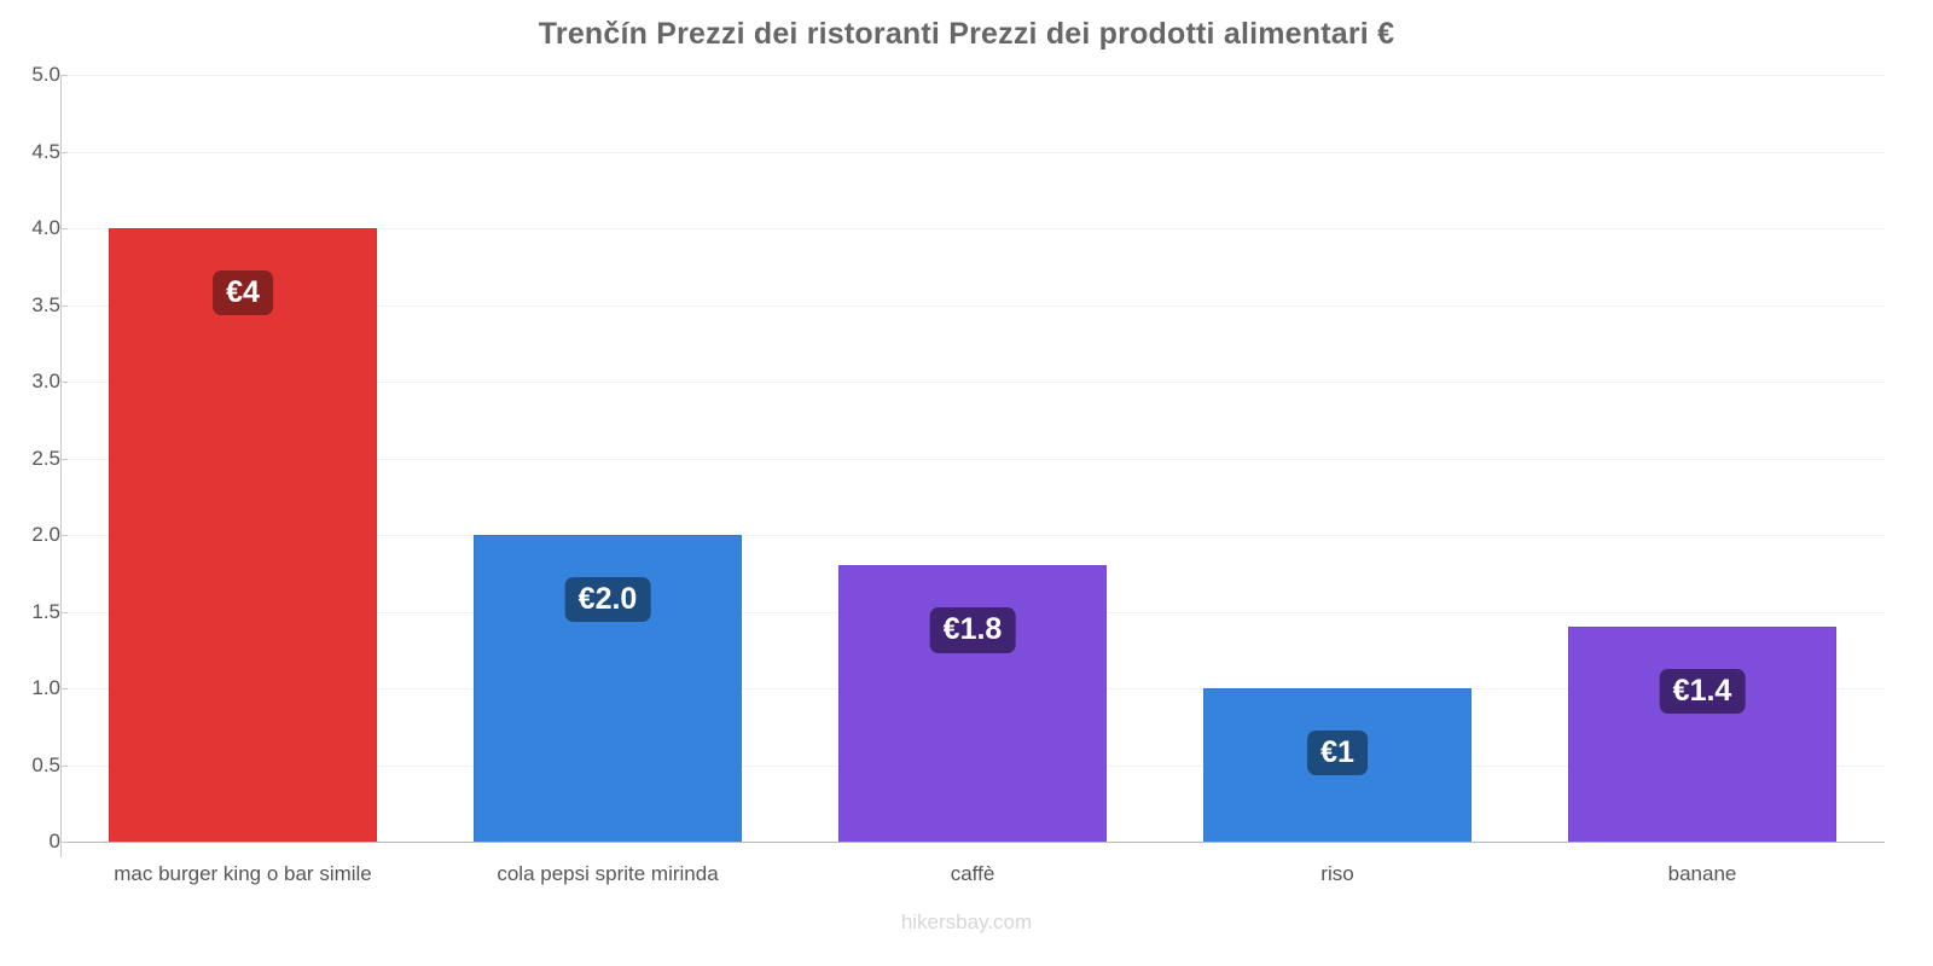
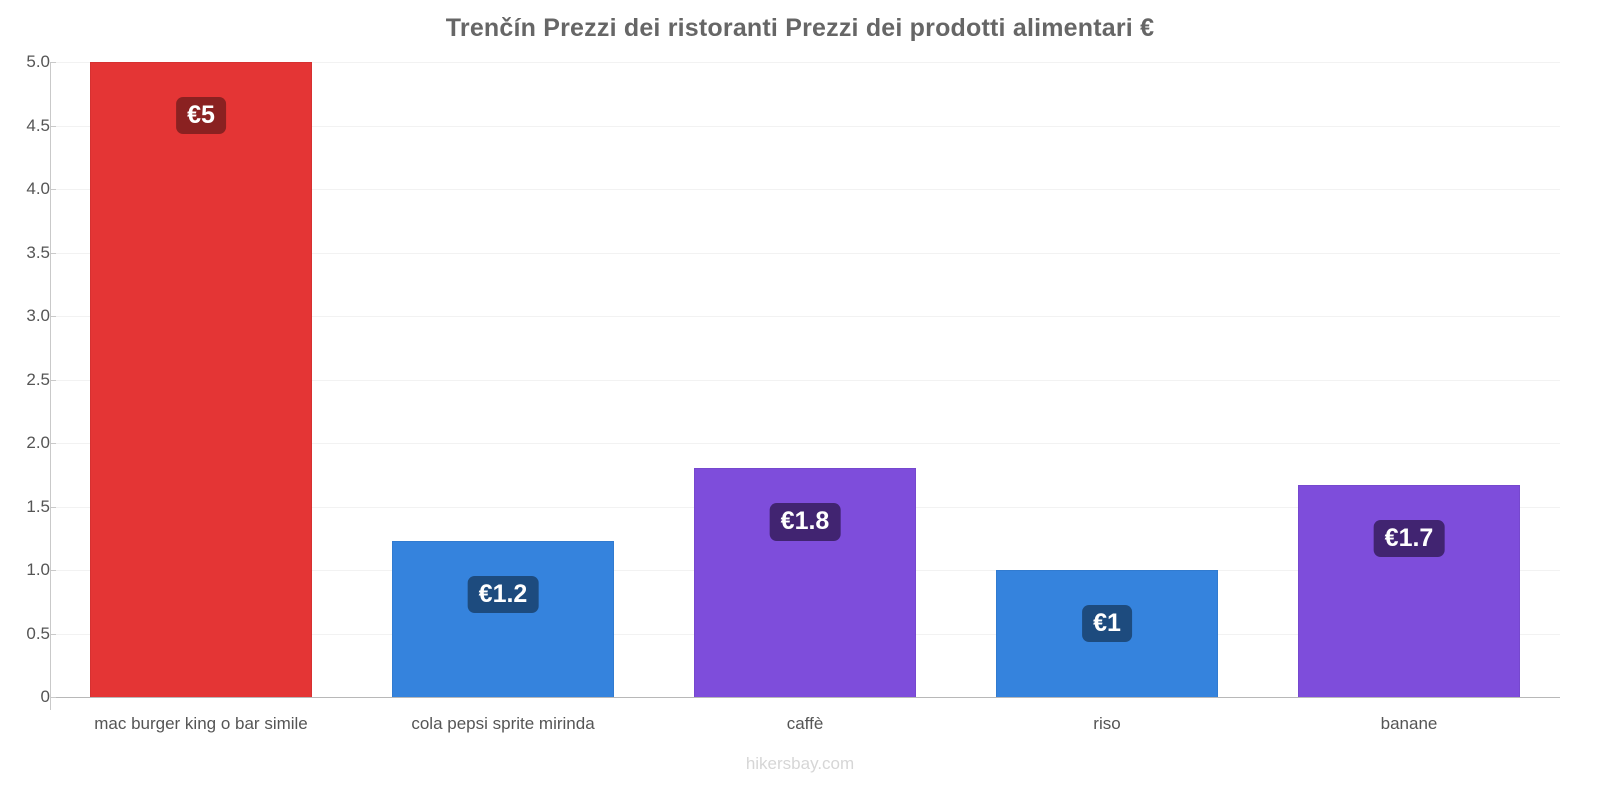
mac burger king o bar simile: €4 -> €5
cola pepsi sprite mirinda: €2.0 -> €1.2
banane: €1.4 -> €1.7
